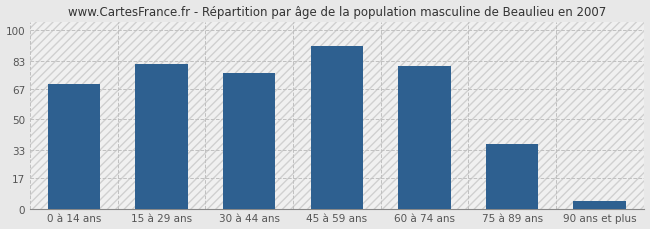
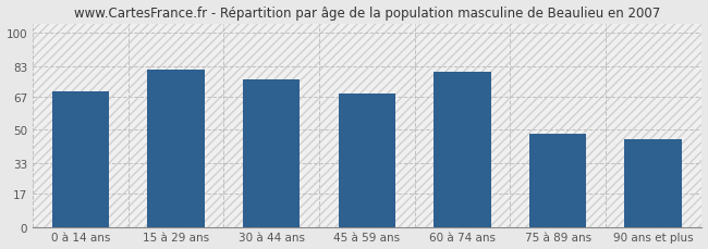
45 à 59 ans: 91 -> 69
75 à 89 ans: 36 -> 48
90 ans et plus: 4 -> 45
